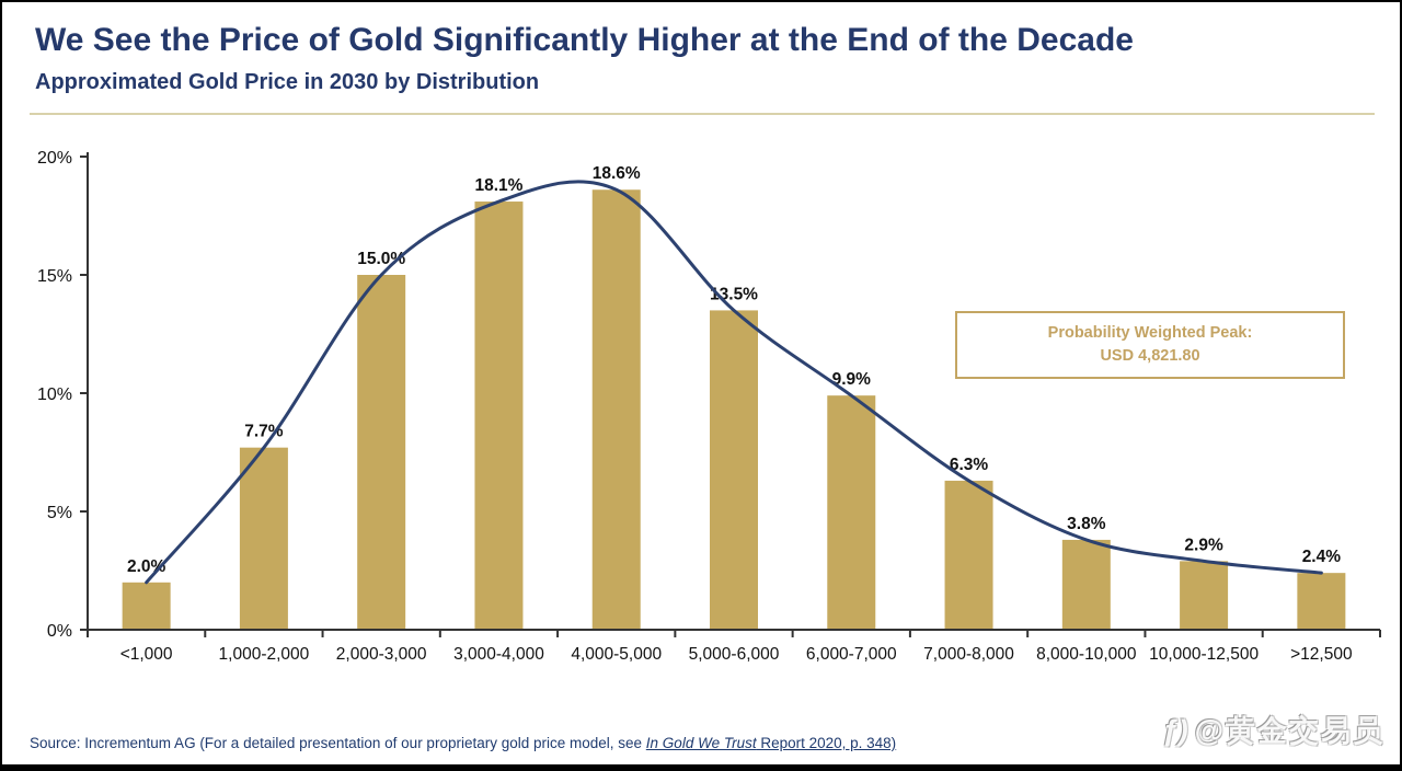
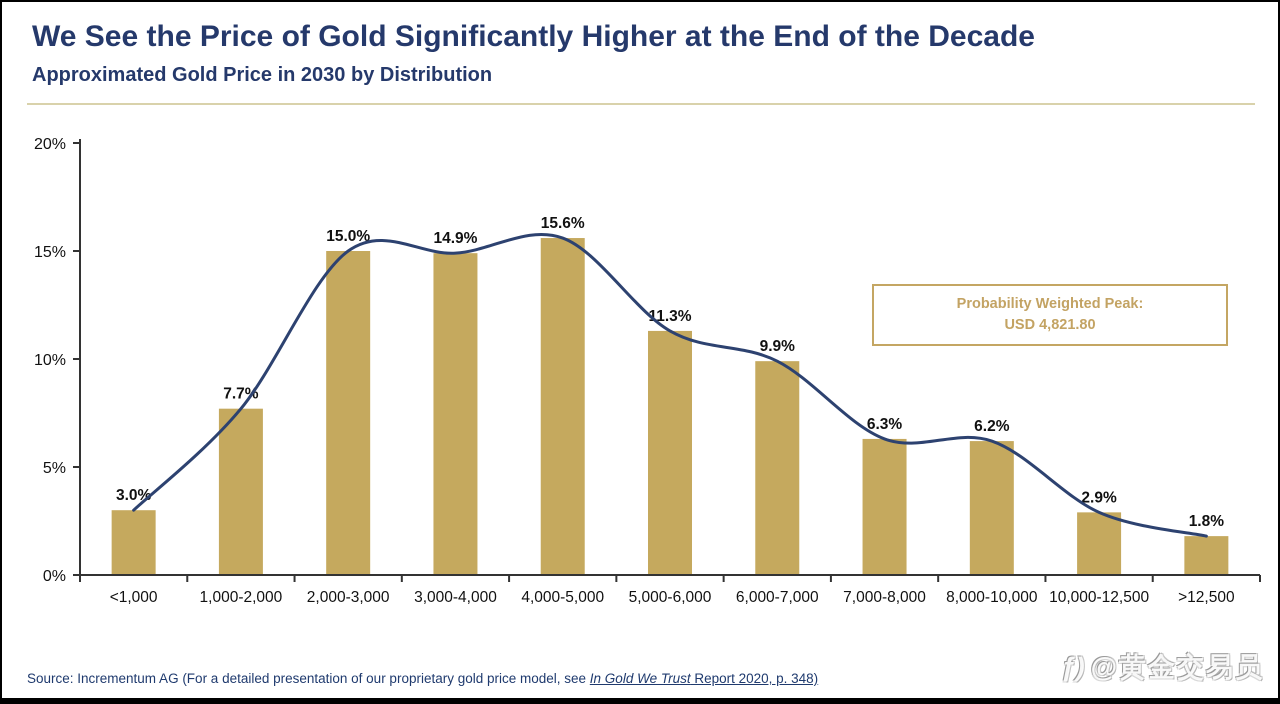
<1,000: 2.0% -> 3.0%
3,000-4,000: 18.1% -> 14.9%
4,000-5,000: 18.6% -> 15.6%
5,000-6,000: 13.5% -> 11.3%
8,000-10,000: 3.8% -> 6.2%
>12,500: 2.4% -> 1.8%
